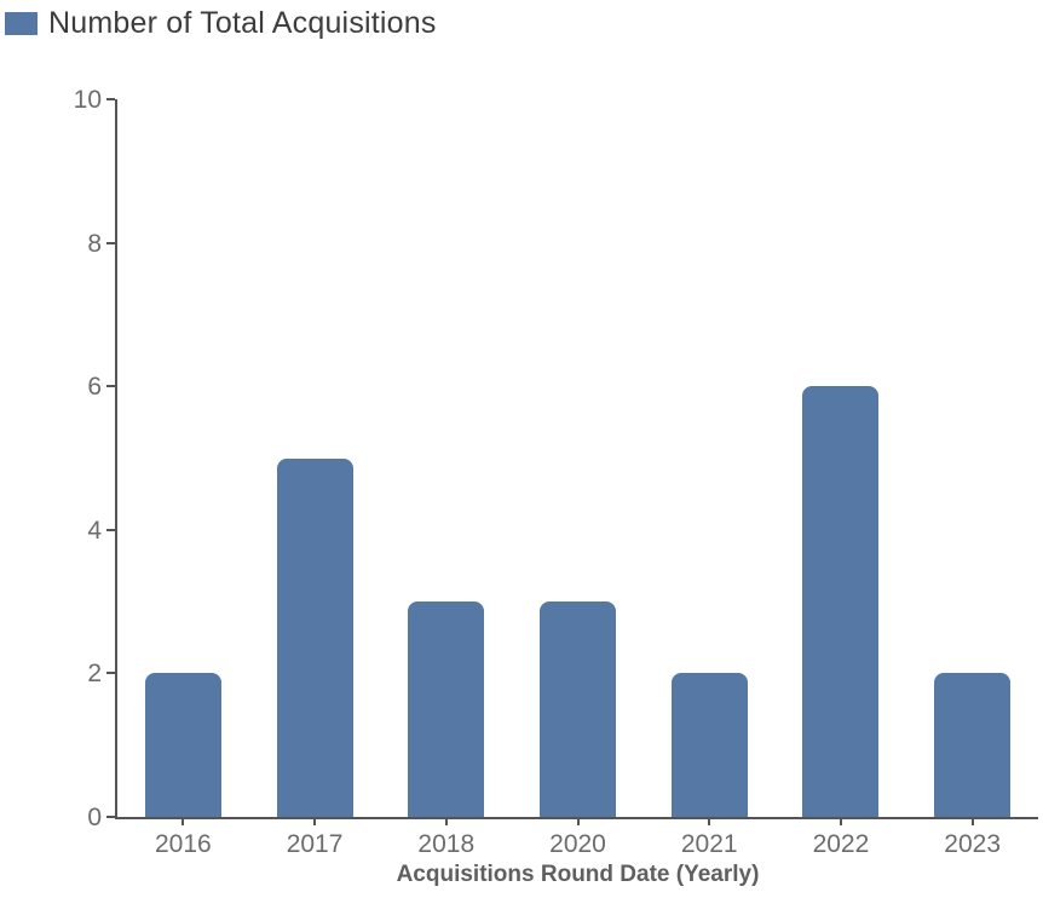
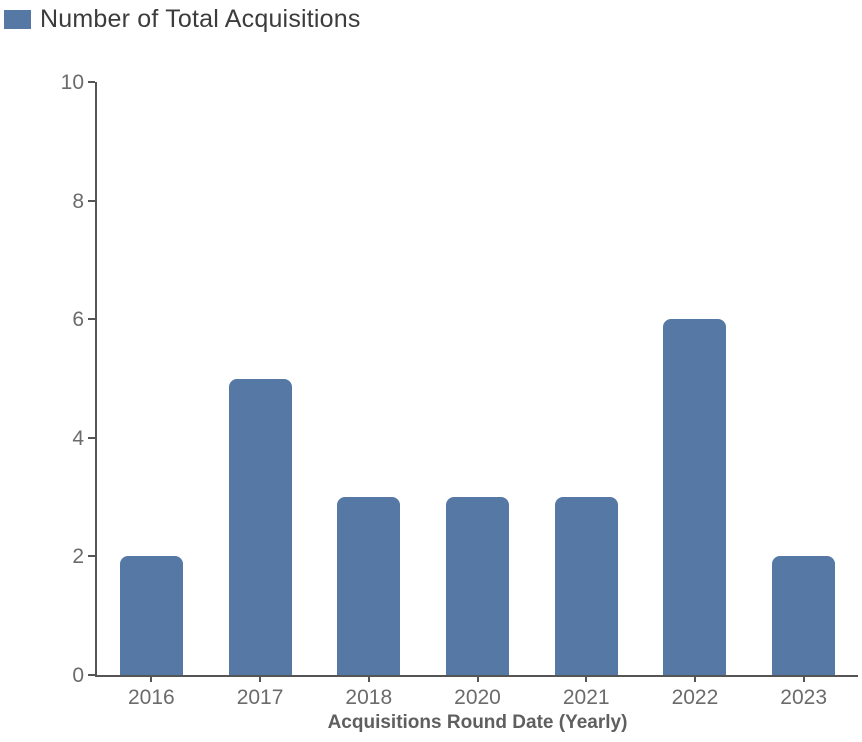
2021: 2 -> 3
